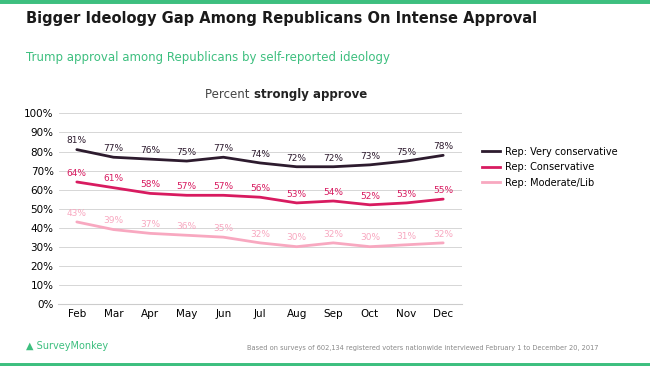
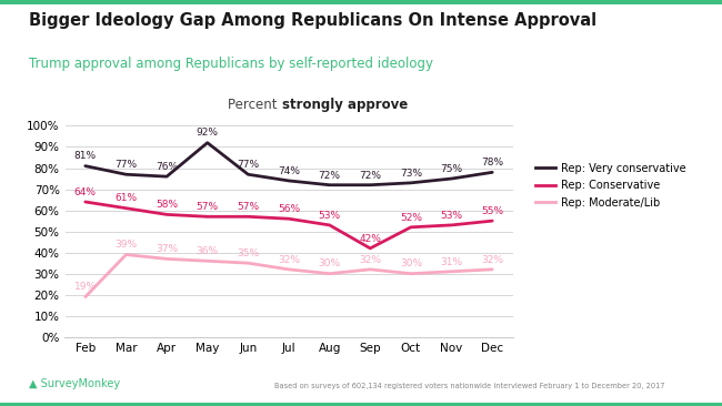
Rep: Moderate/Lib/Feb: 43% -> 19%
Rep: Very conservative/May: 75% -> 92%
Rep: Conservative/Sep: 54% -> 42%
